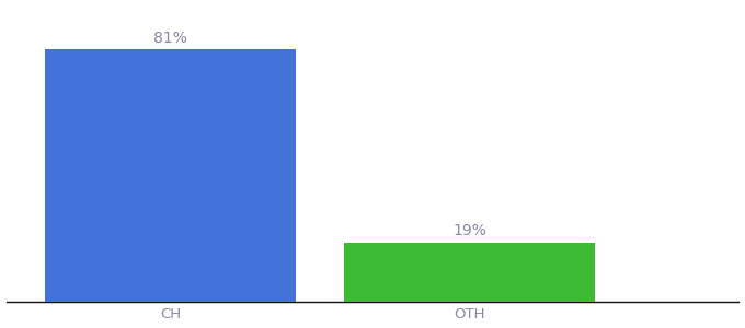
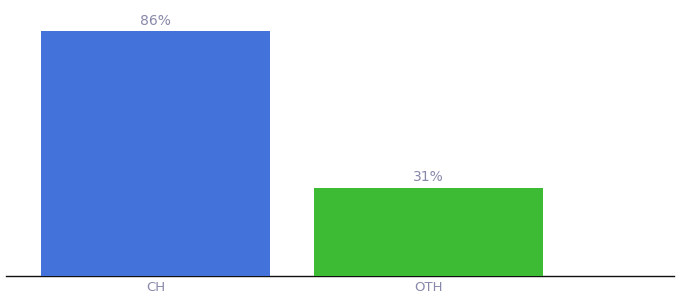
CH: 81% -> 86%
OTH: 19% -> 31%
